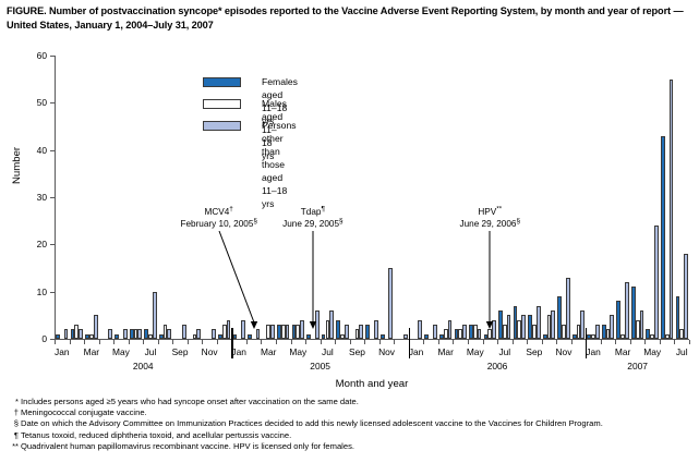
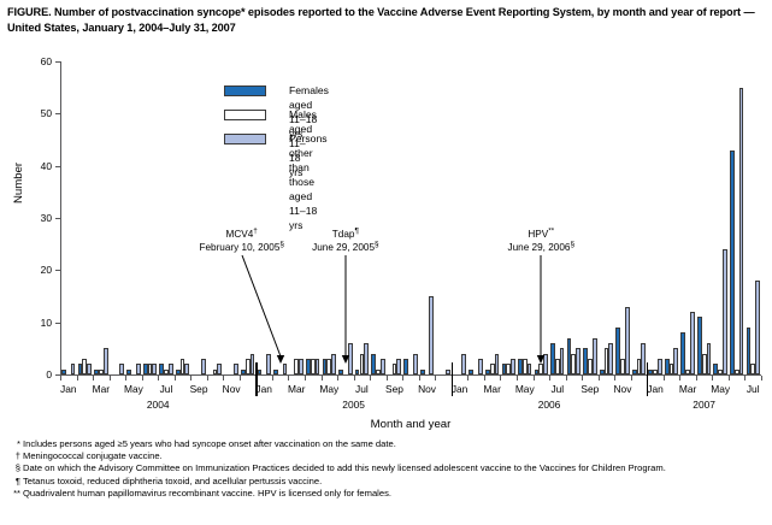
Persons other than those aged 11–18 yrs/Jul 2004: 10 -> 2
